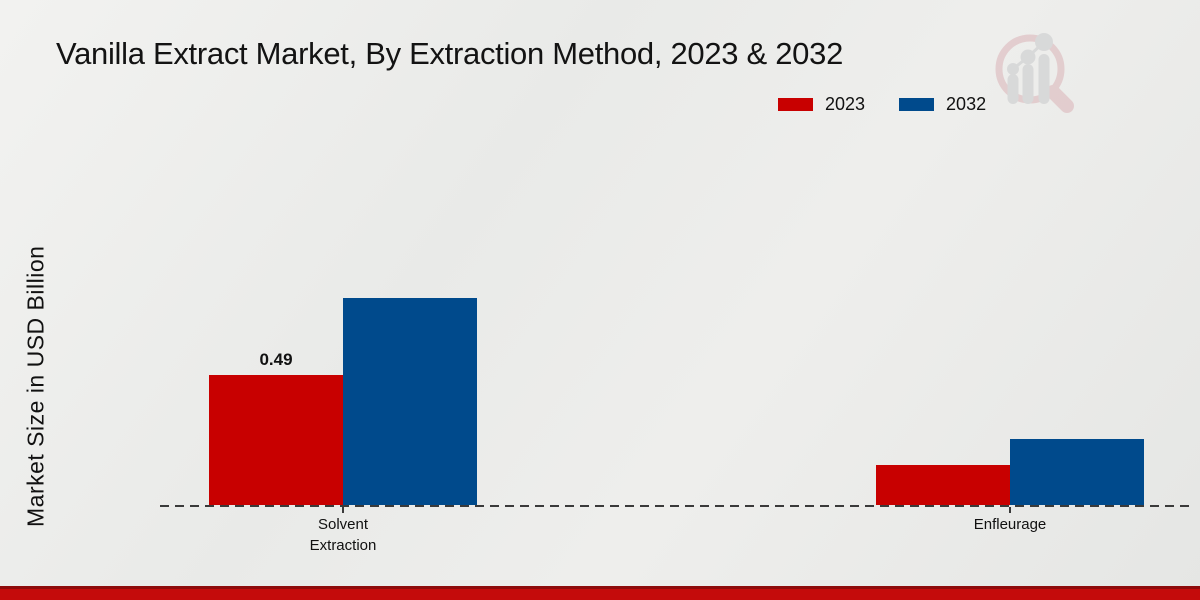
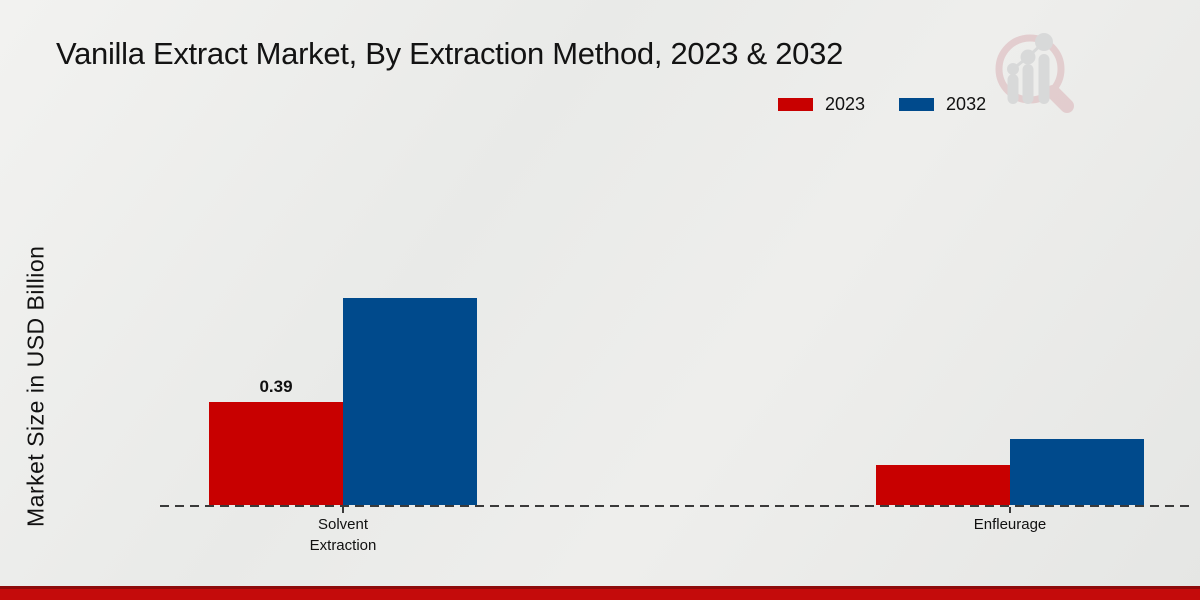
2023/Solvent Extraction: 0.49 -> 0.39
